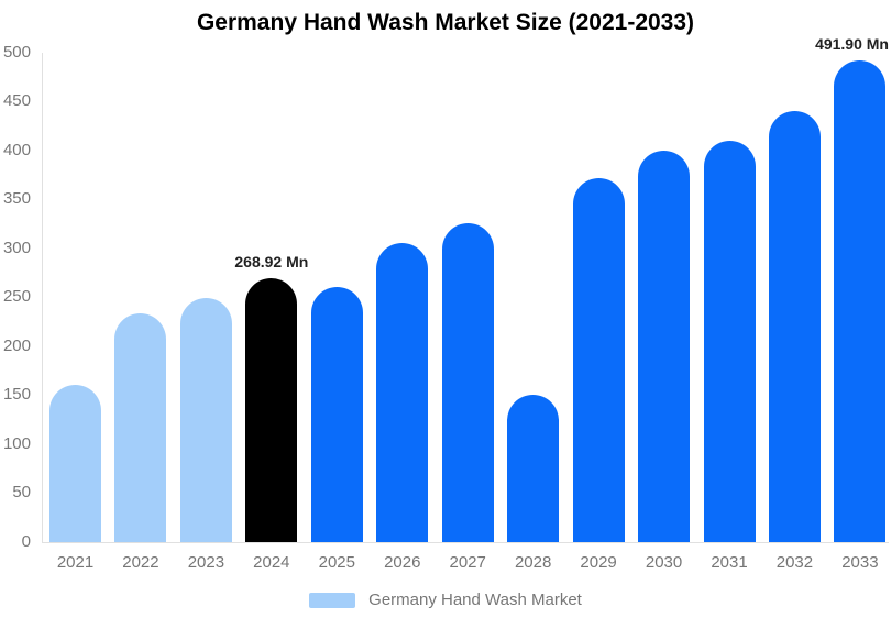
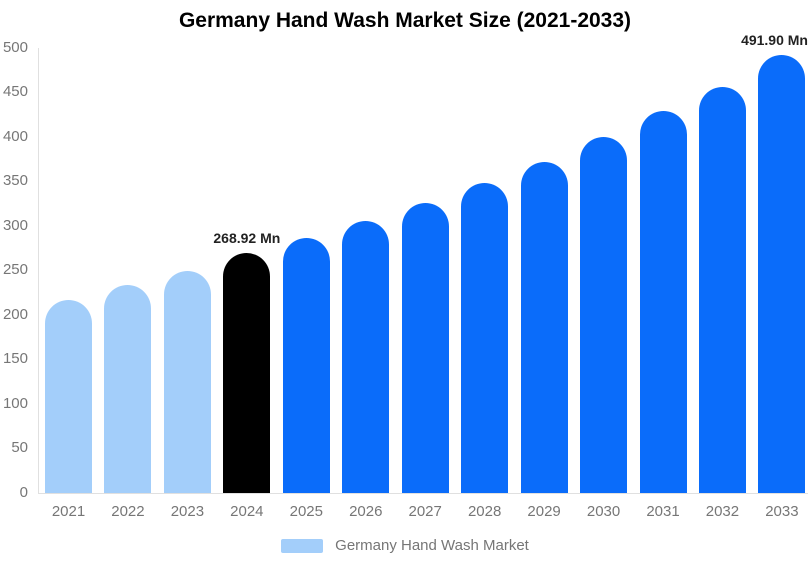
2021: 160 -> 220
2025: 260 -> 290
2028: 150 -> 350
2031: 410 -> 430
2032: 440 -> 460
